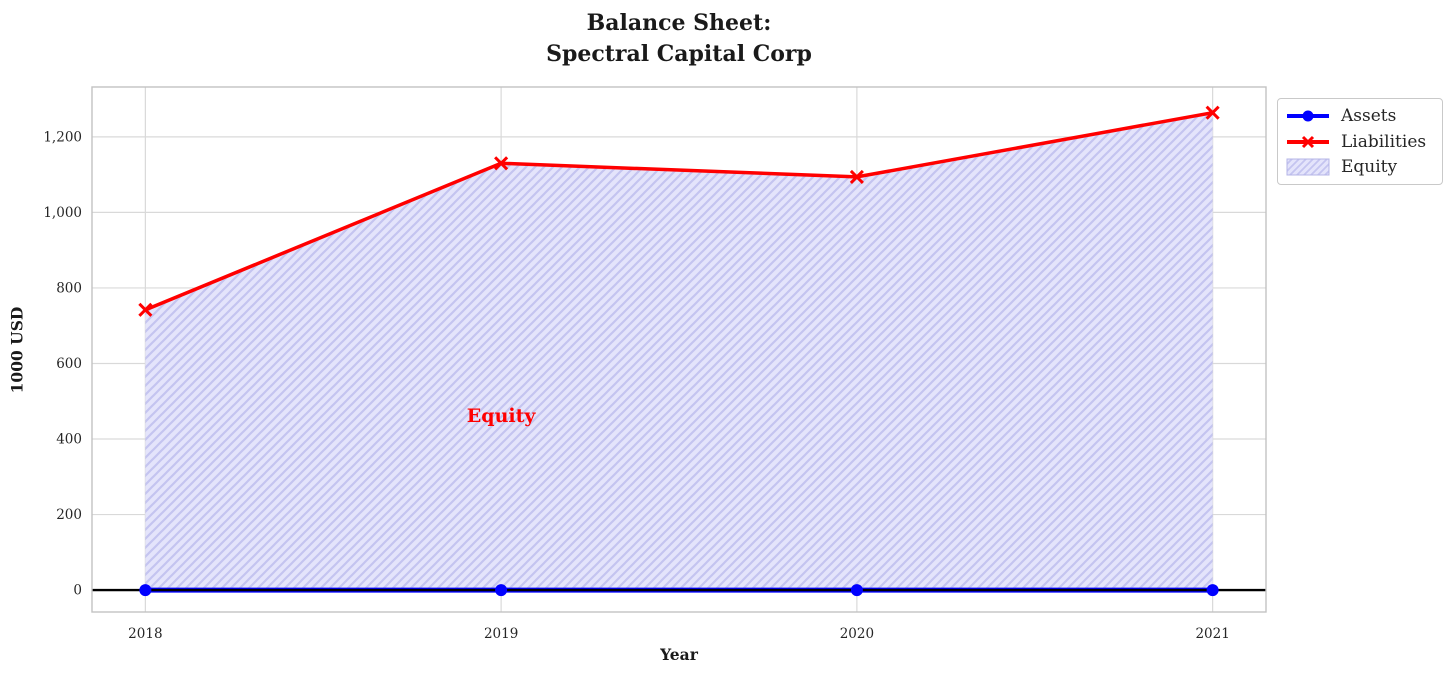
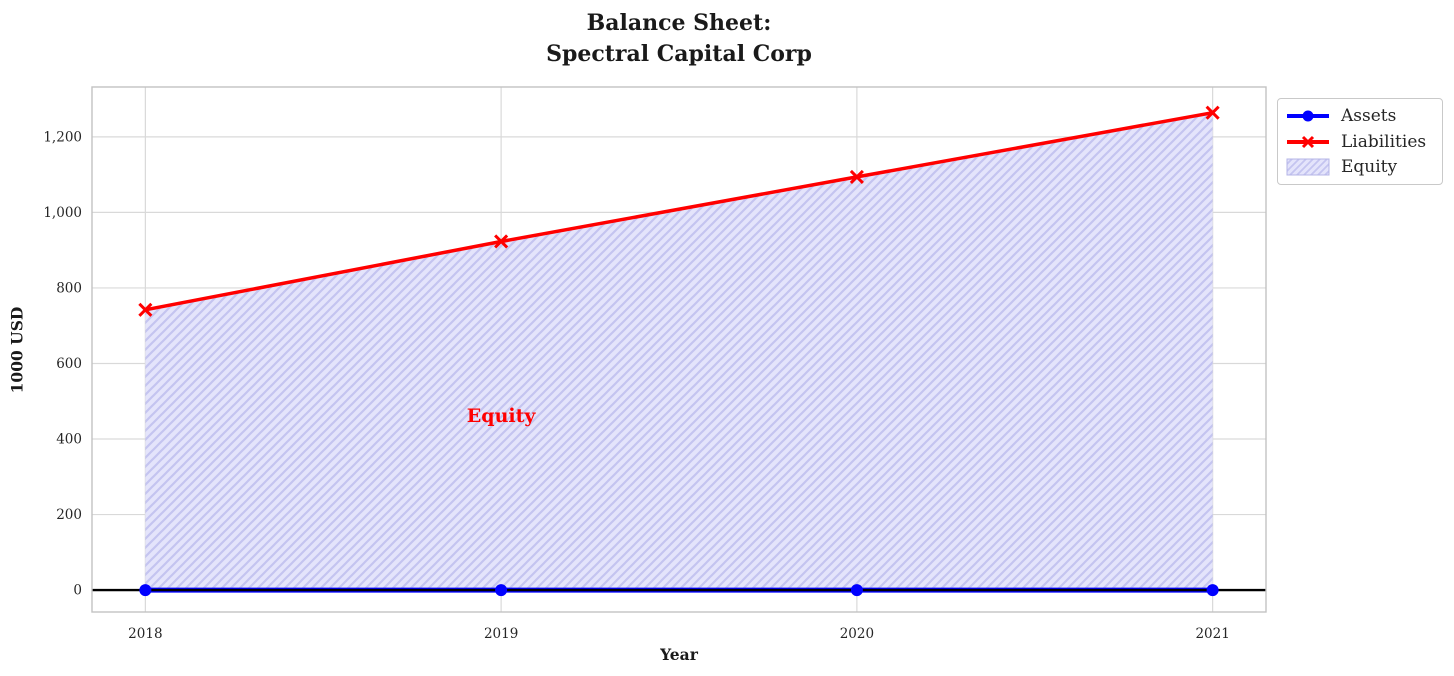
Liabilities/2019: 1130 -> 920
